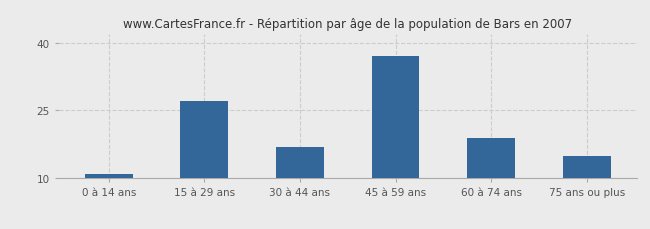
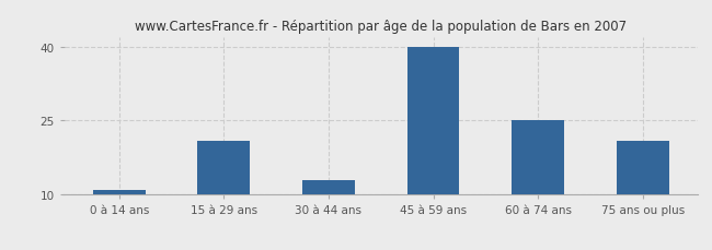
15 à 29 ans: 27 -> 21
30 à 44 ans: 17 -> 13
45 à 59 ans: 37 -> 40
60 à 74 ans: 19 -> 25
75 ans ou plus: 15 -> 21
